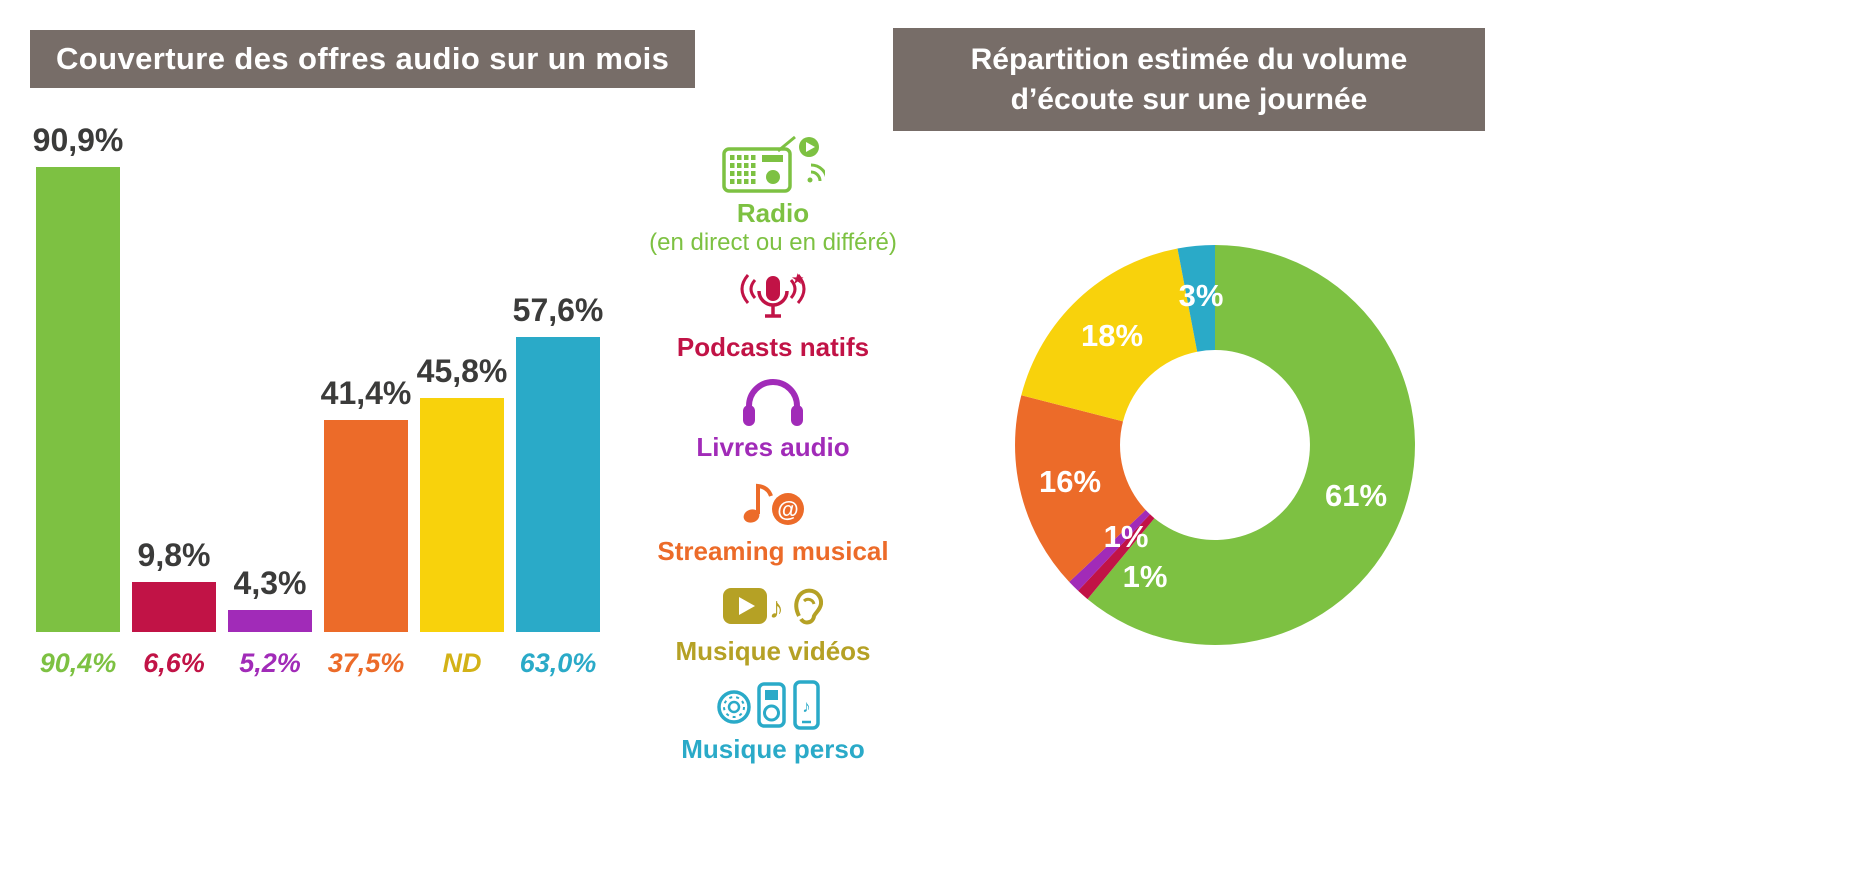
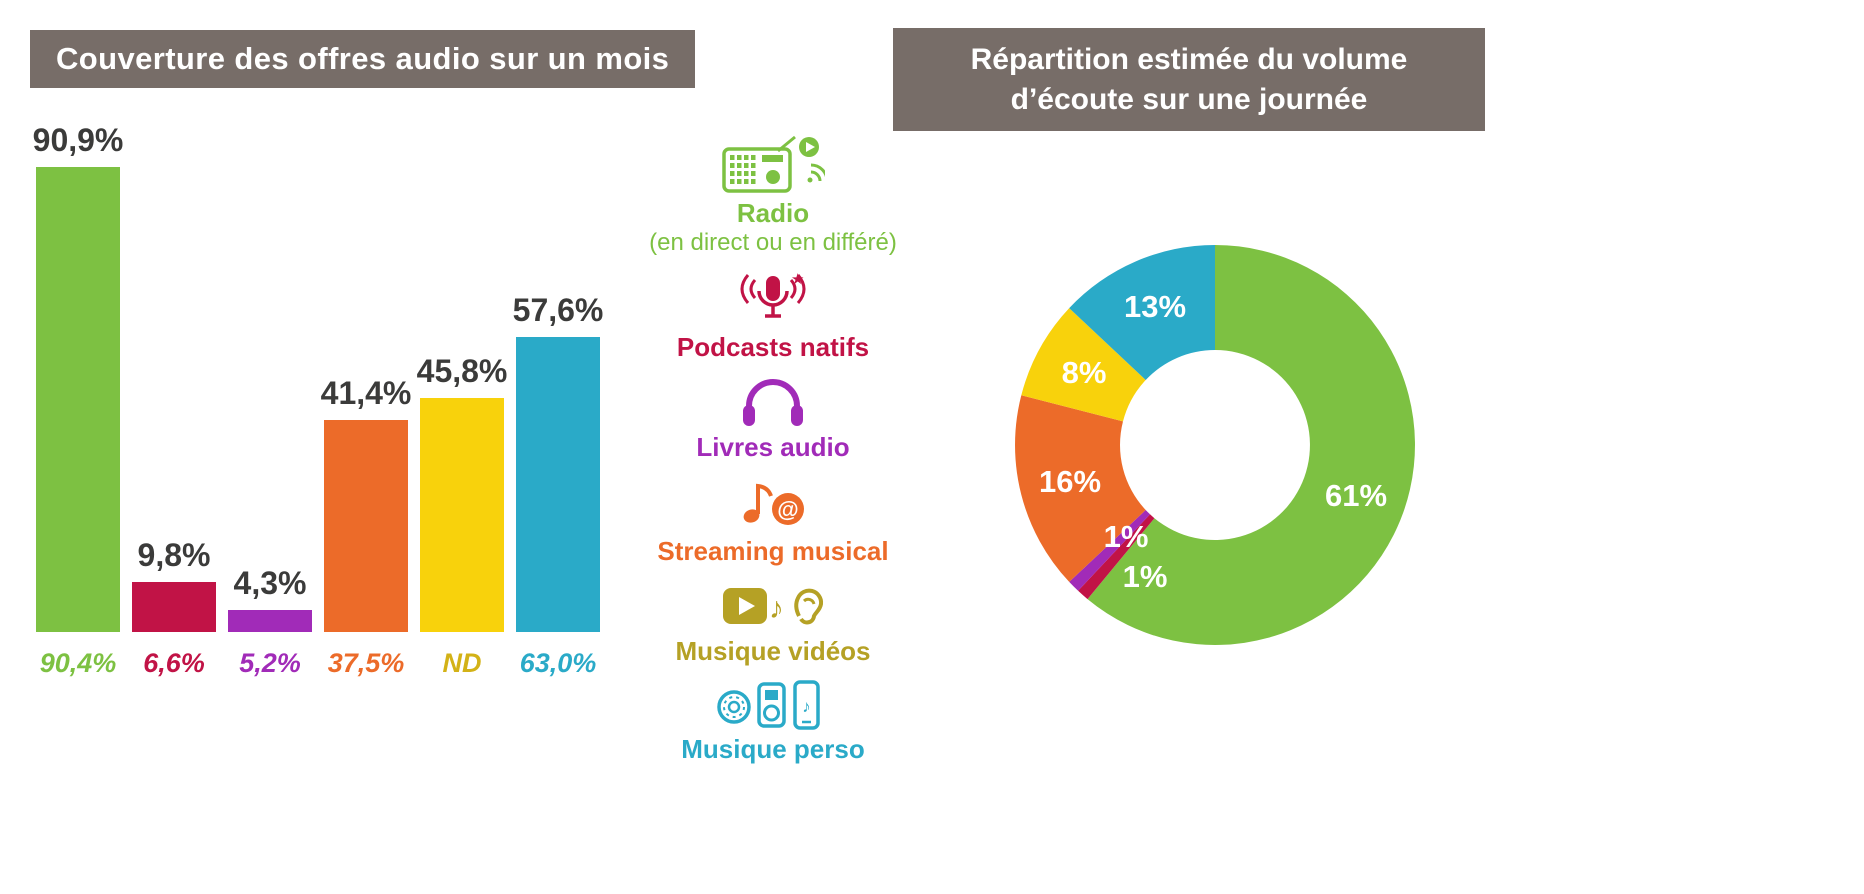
Répartition estimée du volume d’écoute sur une journée/Musique vidéos: 18% -> 8%
Répartition estimée du volume d’écoute sur une journée/Musique perso: 3% -> 13%
